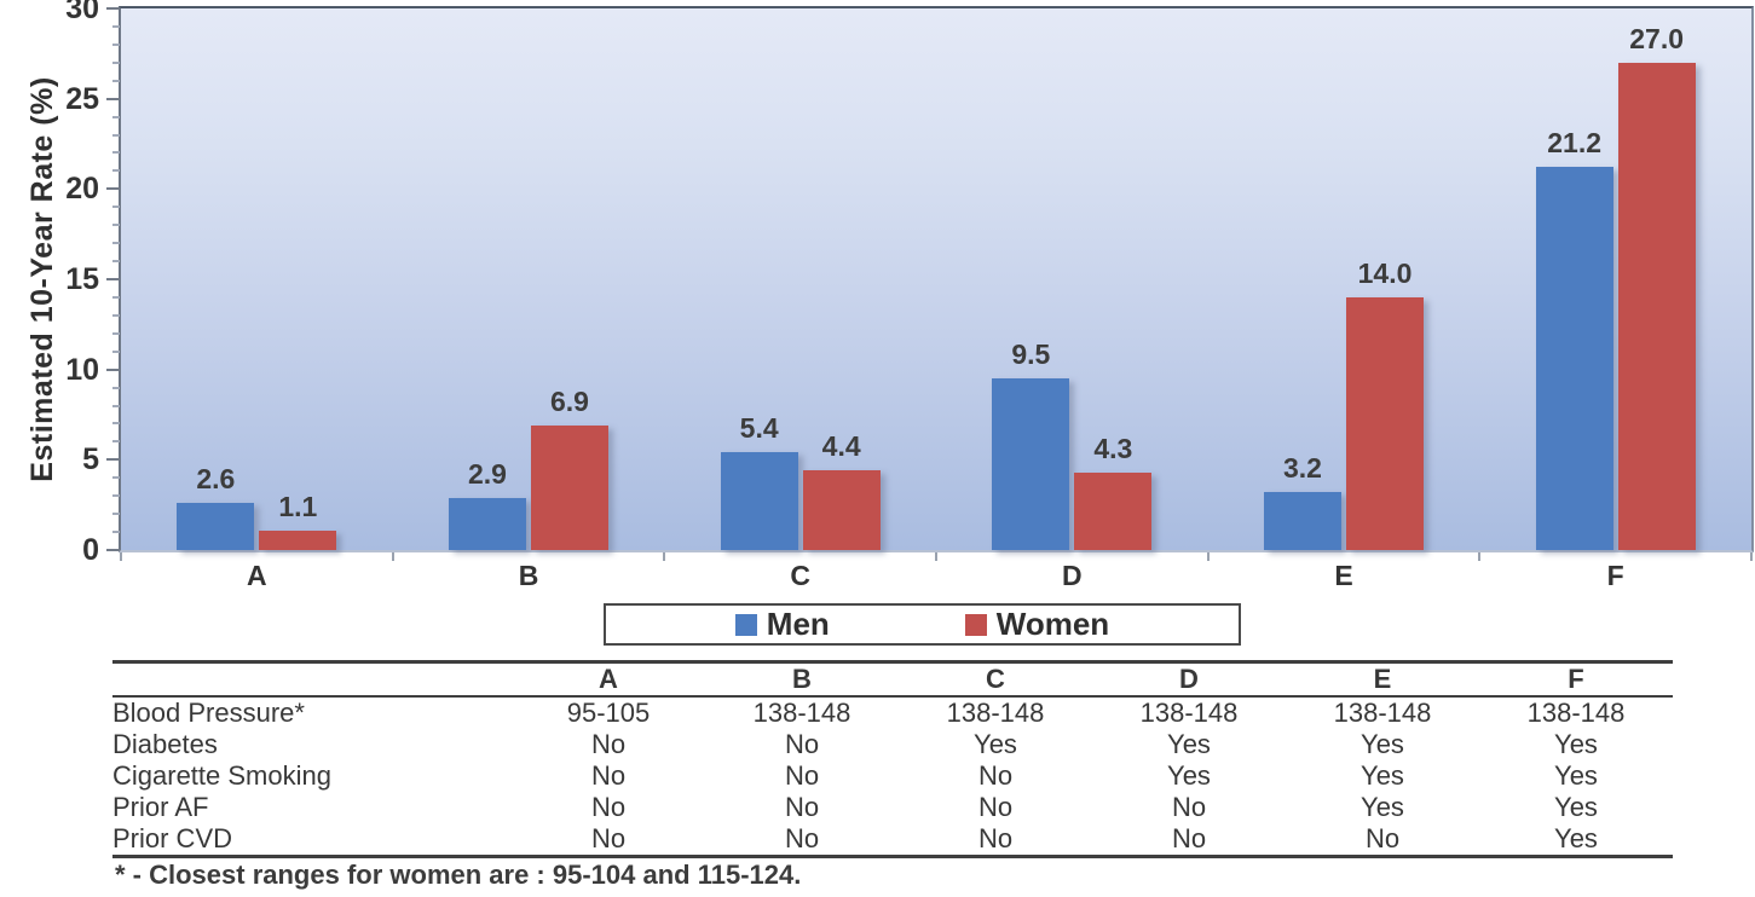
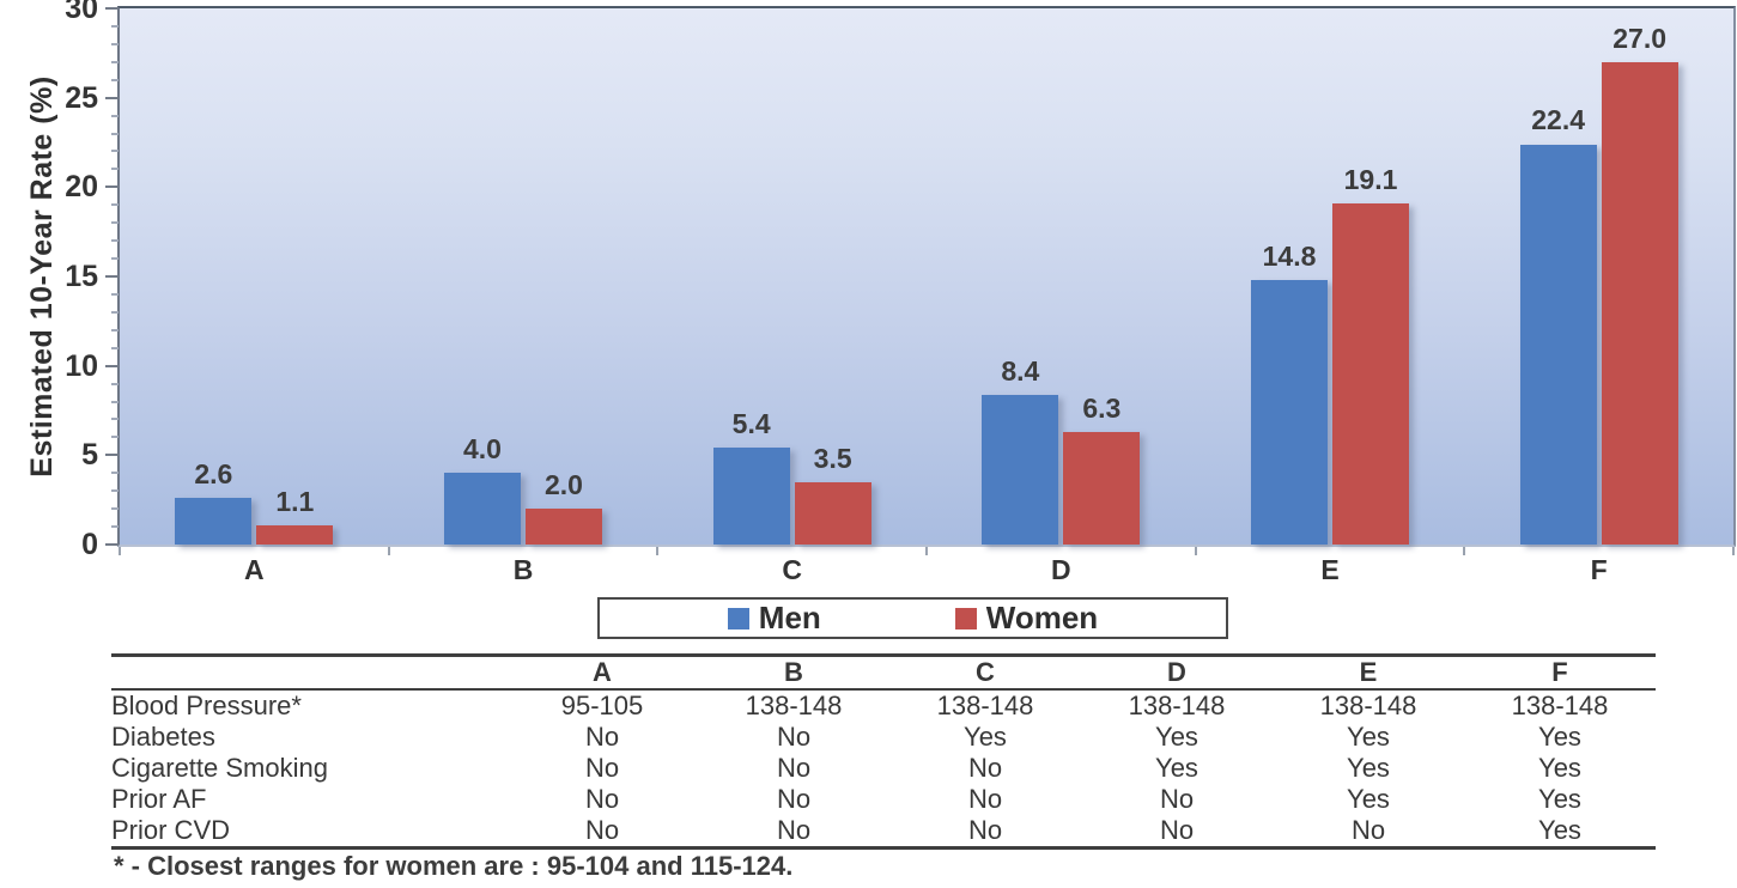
Men/B: 2.9 -> 4.0
Women/B: 6.9 -> 2.0
Women/C: 4.4 -> 3.5
Men/D: 9.5 -> 8.4
Women/D: 4.3 -> 6.3
Men/E: 3.2 -> 14.8
Women/E: 14.0 -> 19.1
Men/F: 21.2 -> 22.4
